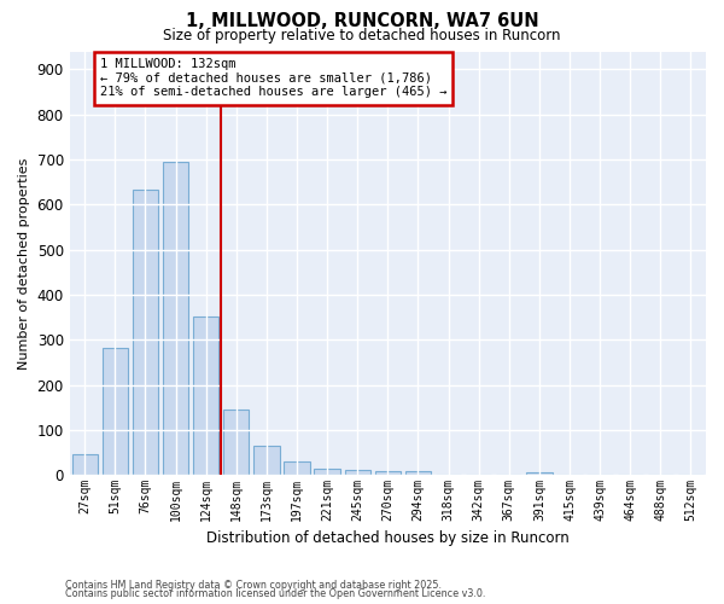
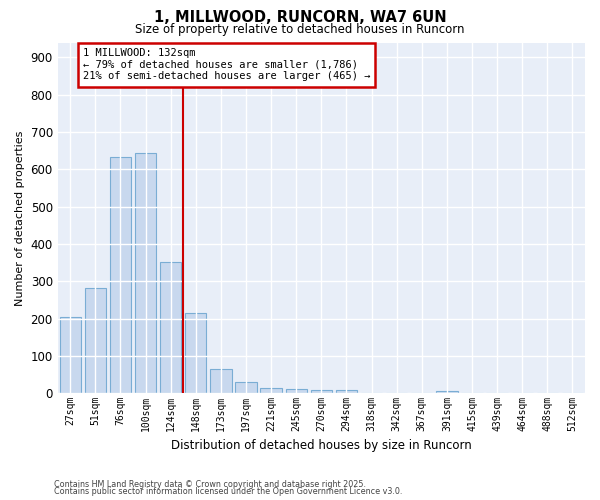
27sqm: 45 -> 205
100sqm: 695 -> 645
148sqm: 145 -> 215
